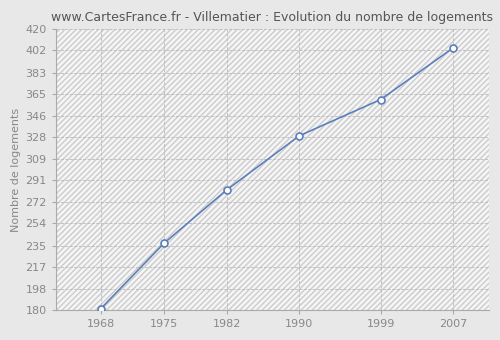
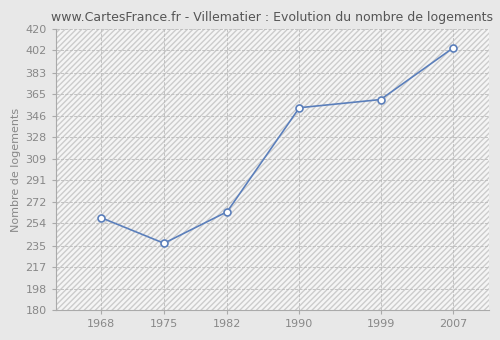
1968: 181 -> 259
1982: 283 -> 264
1990: 329 -> 353
